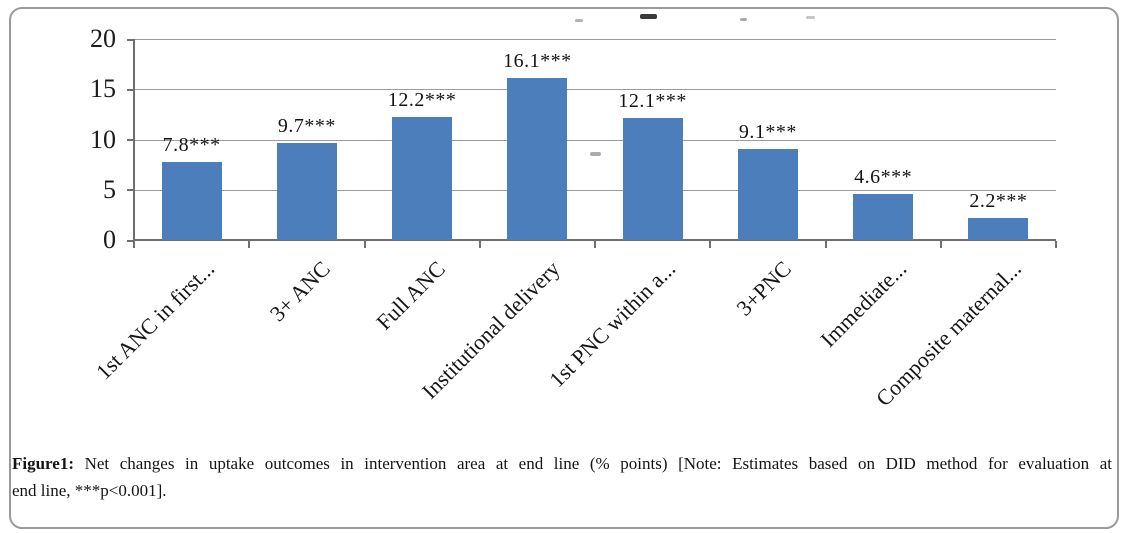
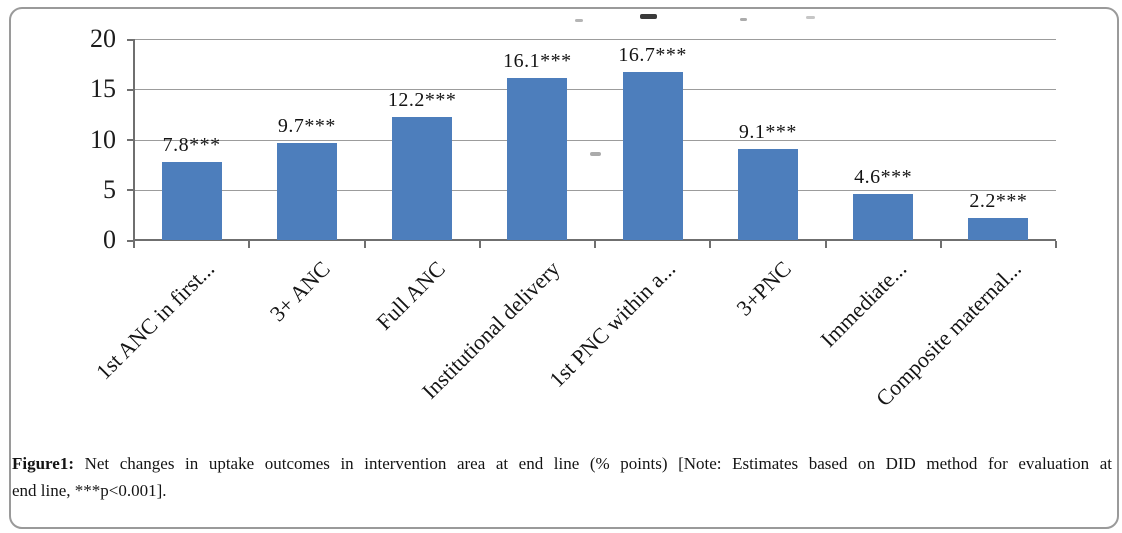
1st PNC within a...: 12.1 -> 16.7
